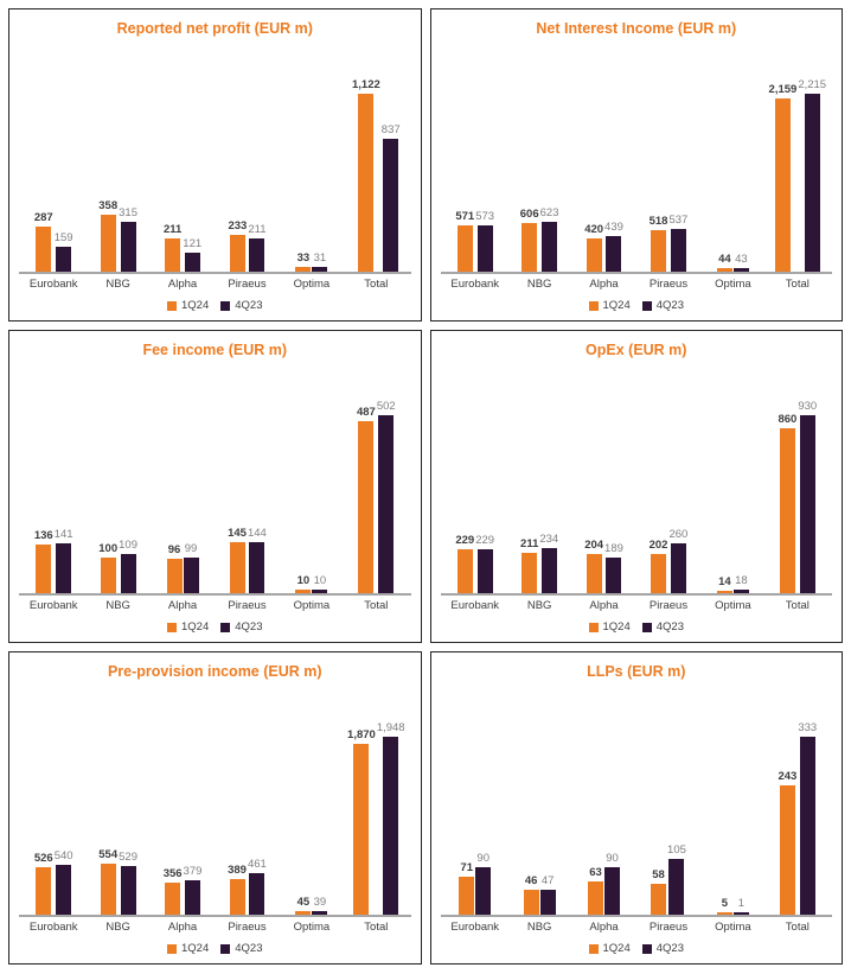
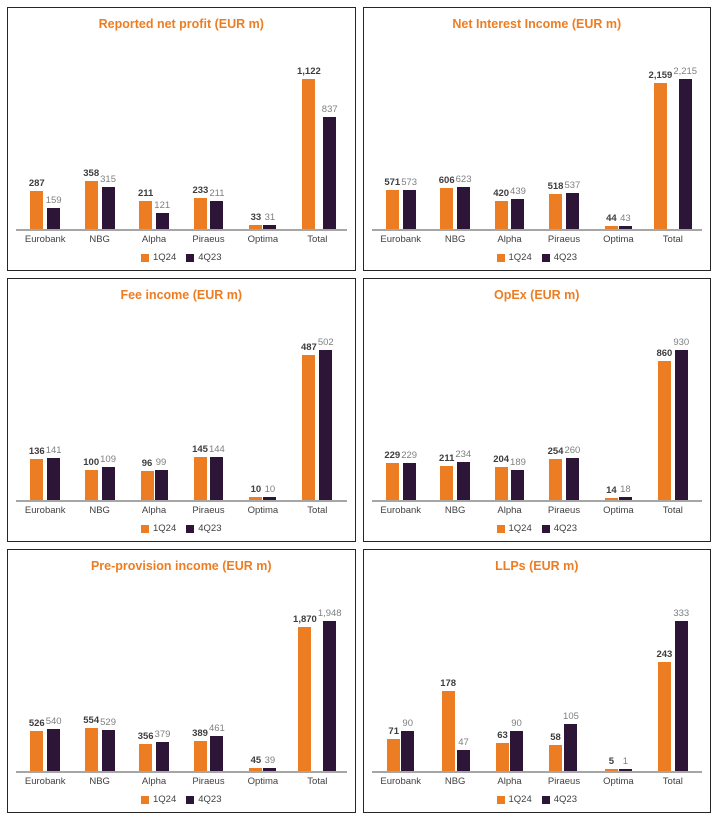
OpEx (EUR m)/1Q24/Piraeus: 202 -> 254
LLPs (EUR m)/1Q24/NBG: 46 -> 178
